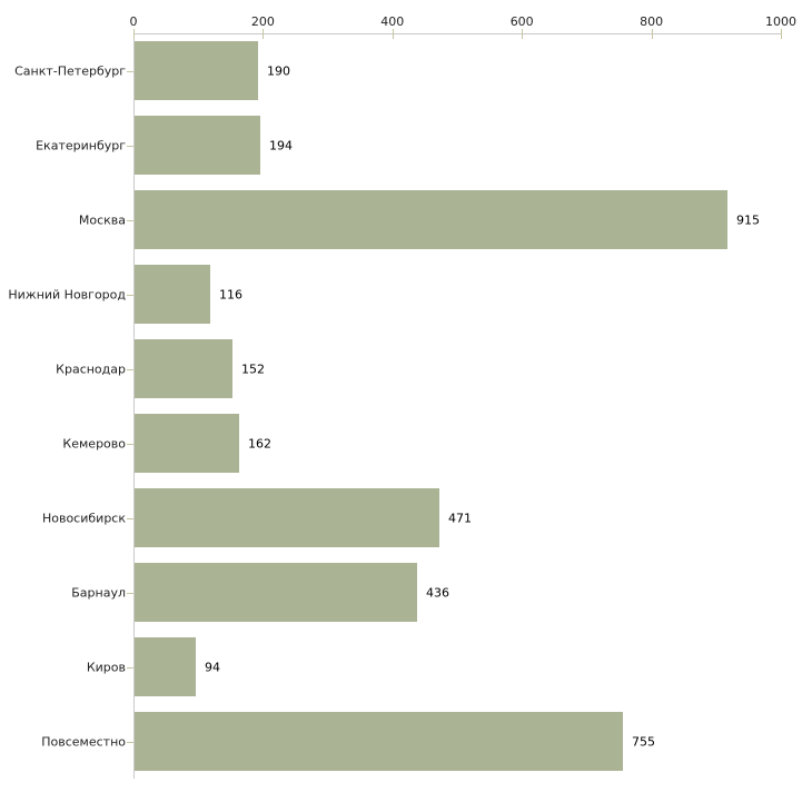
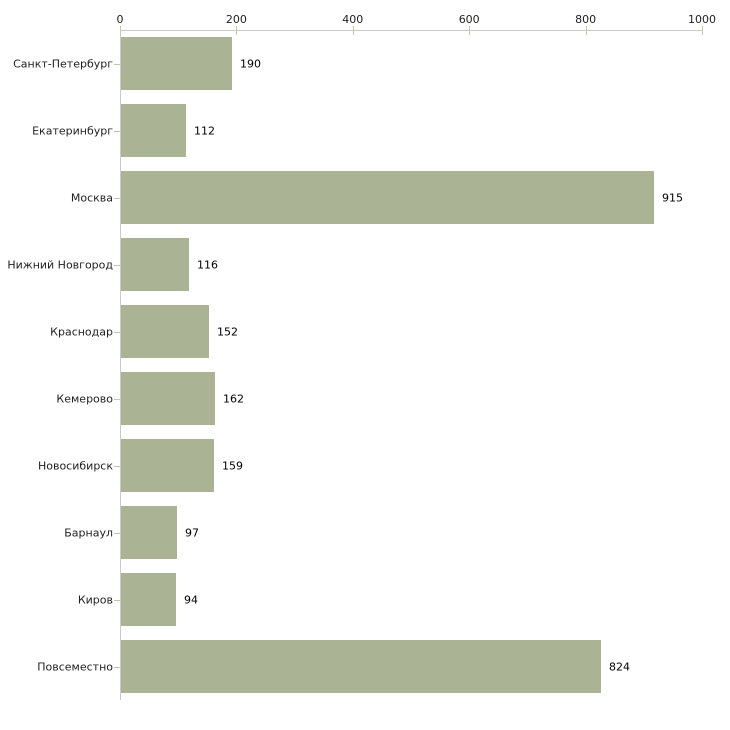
Екатеринбург: 194 -> 112
Новосибирск: 471 -> 159
Барнаул: 436 -> 97
Повсеместно: 755 -> 824
